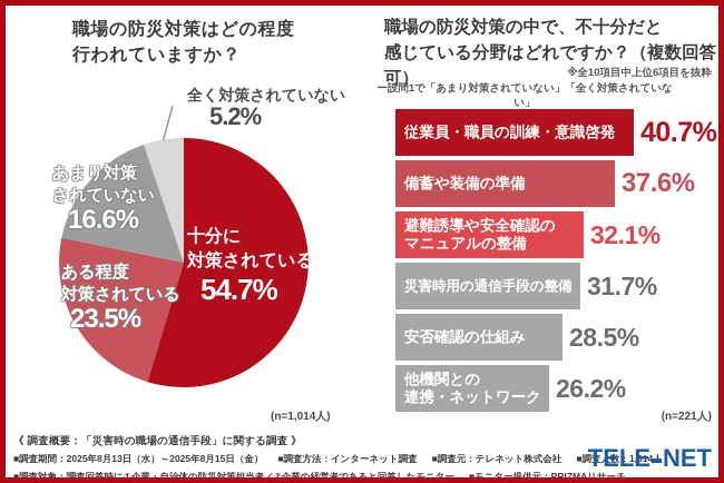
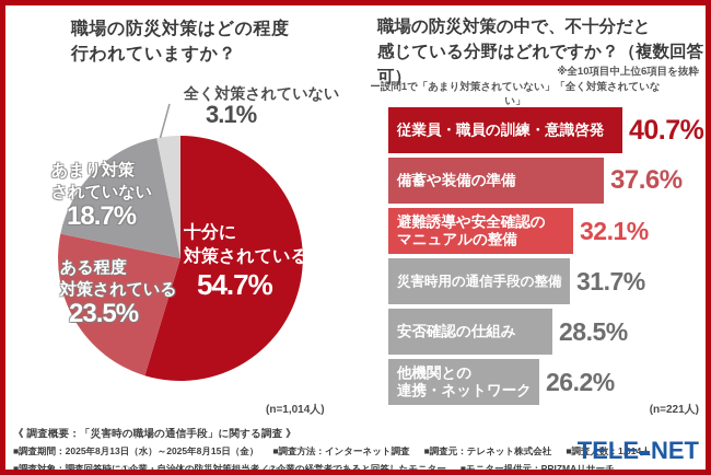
職場の防災対策はどの程度行われていますか？/あまり対策されていない: 16.6% -> 18.7%
職場の防災対策はどの程度行われていますか？/全く対策されていない: 5.2% -> 3.1%
